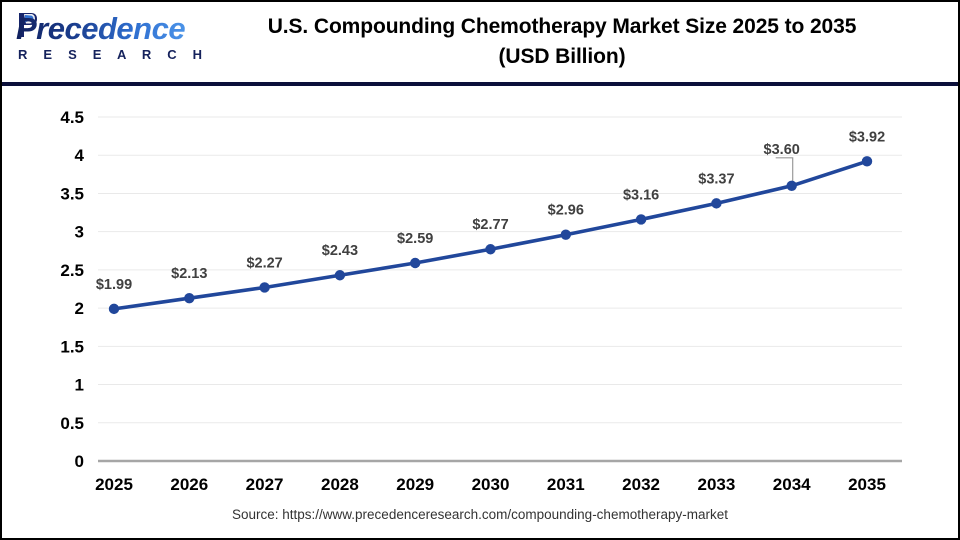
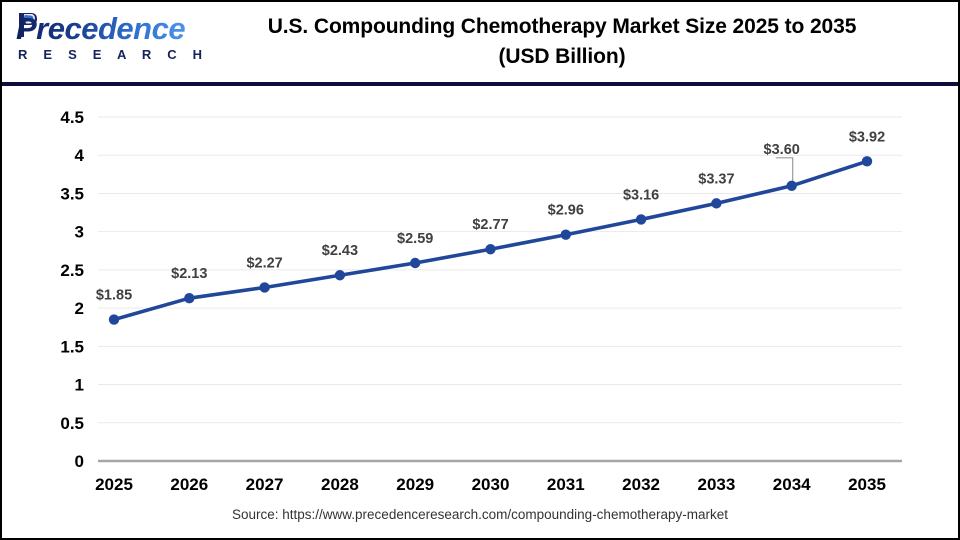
2025: $1.99 -> $1.85
